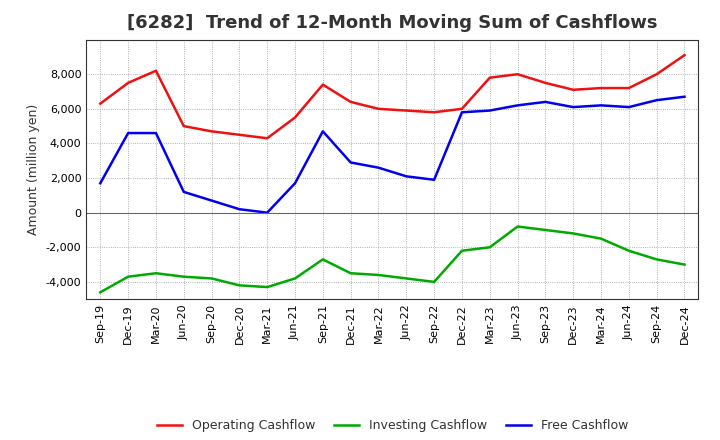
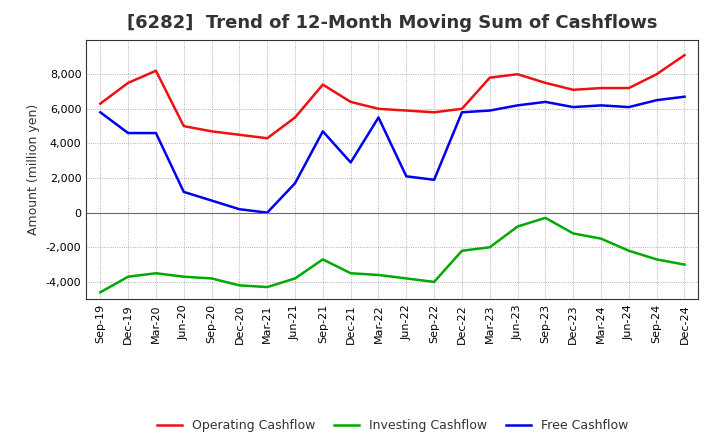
Free Cashflow/Sep-19: 1,700 -> 5,800
Free Cashflow/Mar-22: 2,600 -> 5,500
Investing Cashflow/Sep-23: -1,000 -> -300
